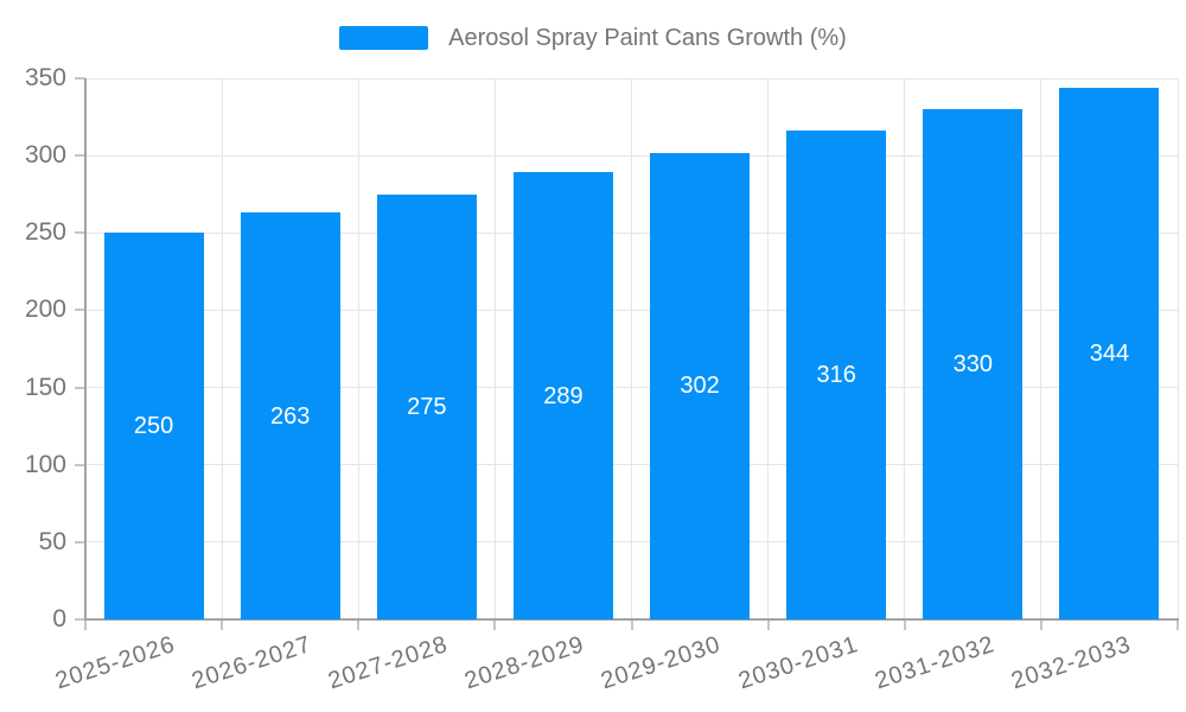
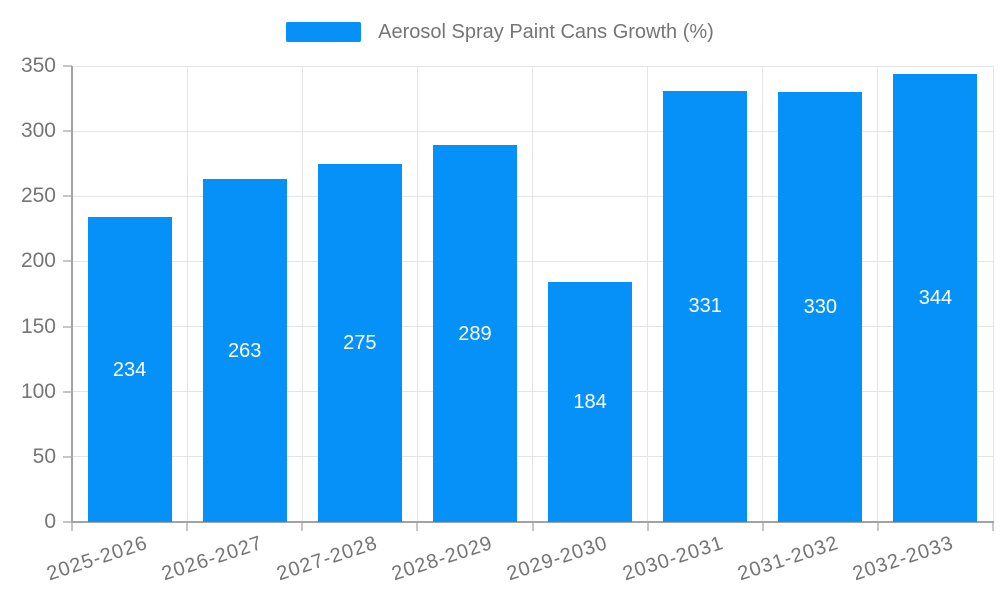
2025-2026: 250 -> 234
2029-2030: 302 -> 184
2030-2031: 316 -> 331
